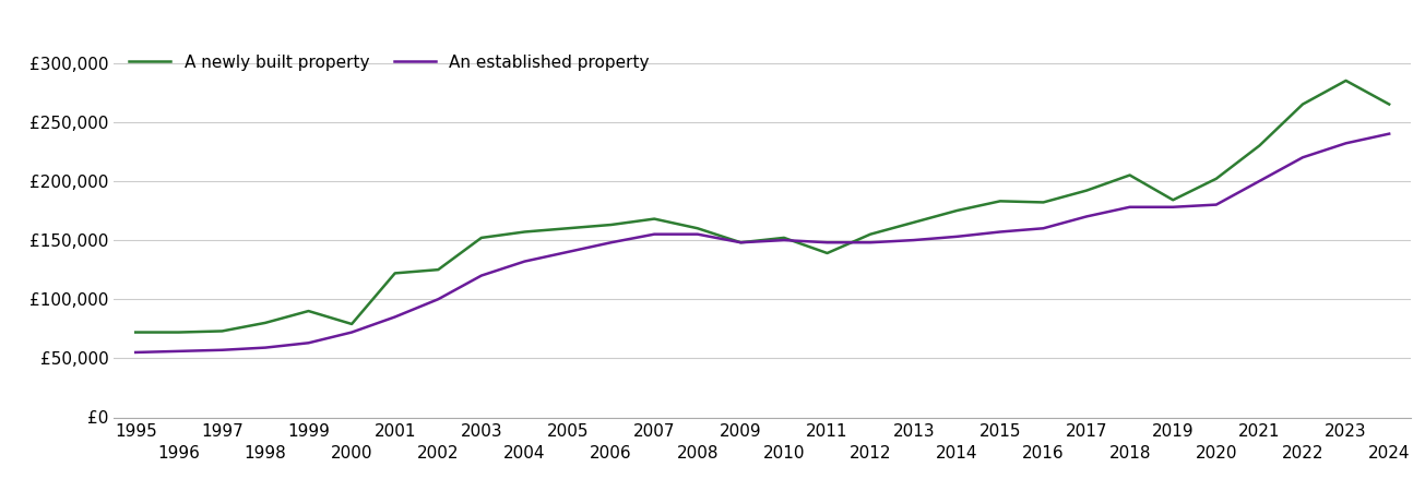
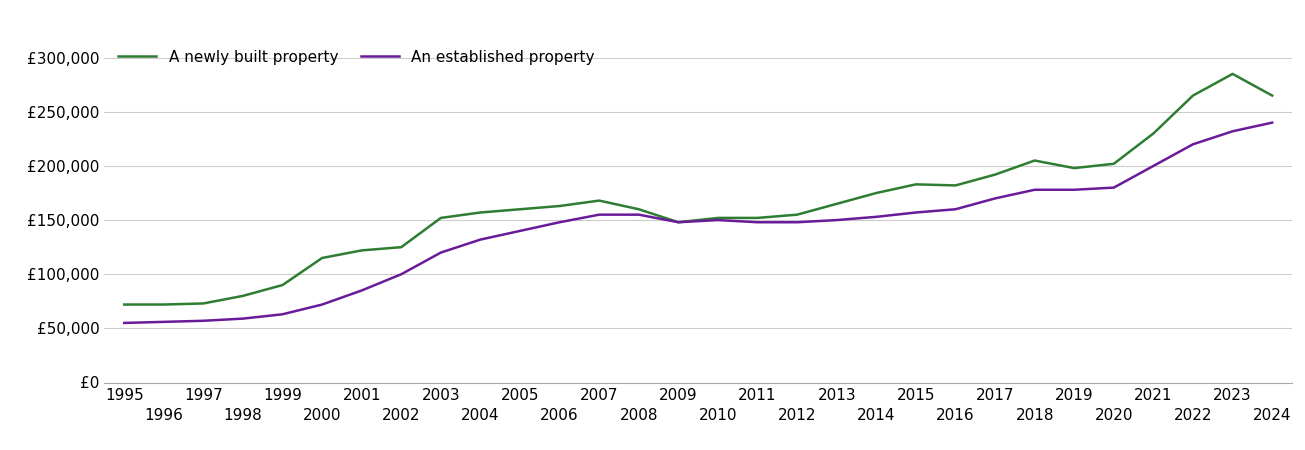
A newly built property/2000: £79,000 -> £115,000
A newly built property/2011: £139,000 -> £152,000
A newly built property/2019: £184,000 -> £198,000
